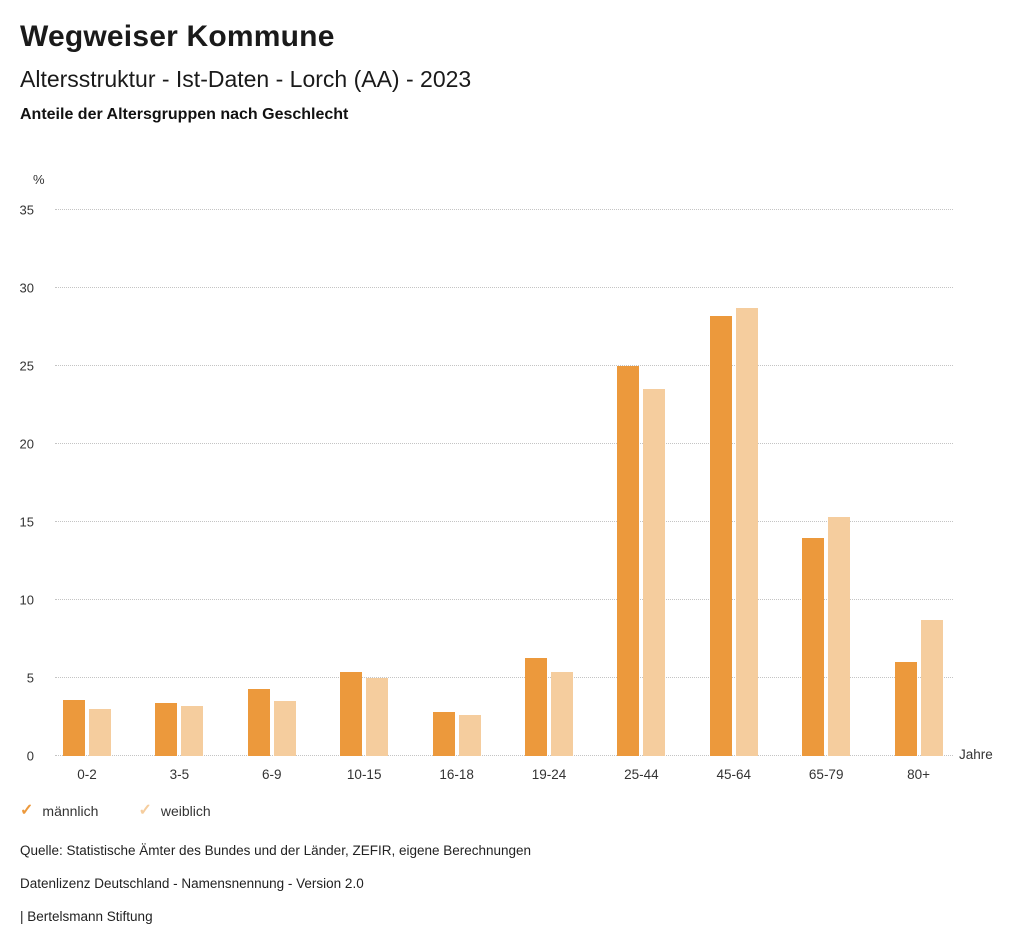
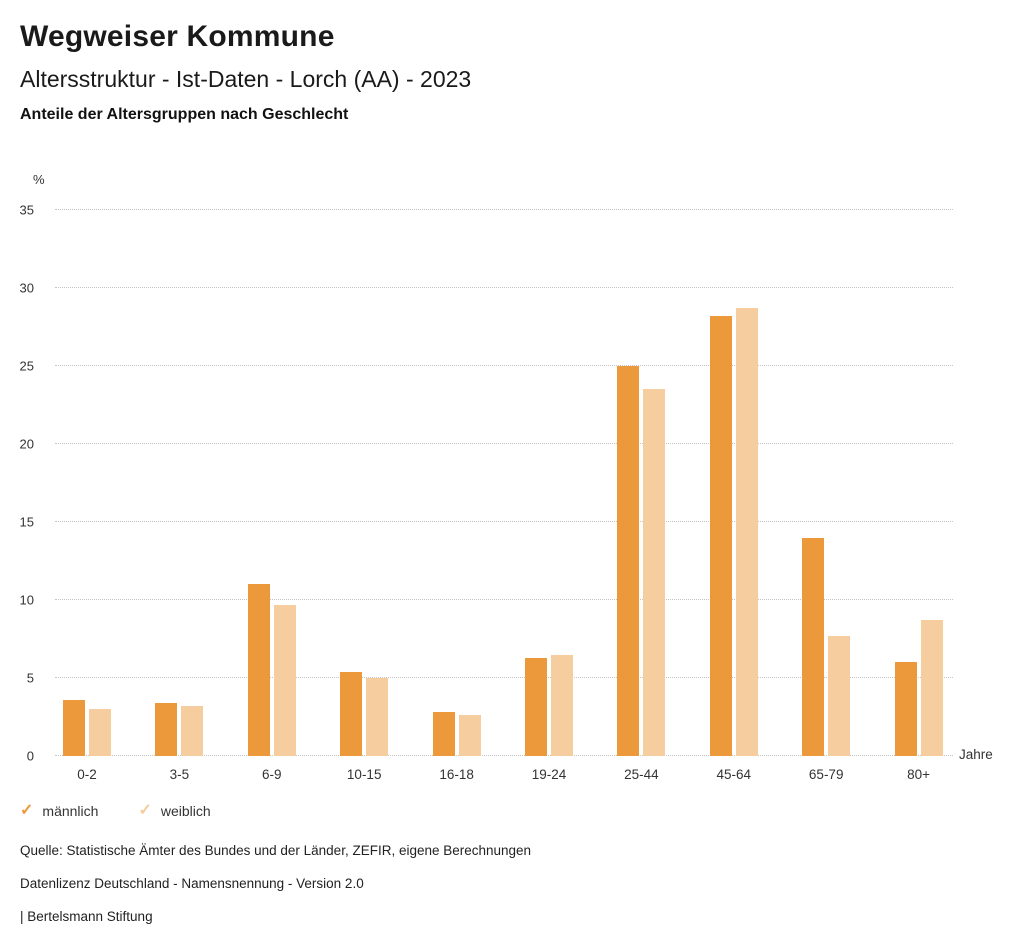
männlich/6-9: 4.3 -> 11.0
weiblich/6-9: 3.5 -> 9.7
weiblich/19-24: 5.4 -> 6.5
weiblich/65-79: 15.3 -> 7.7
